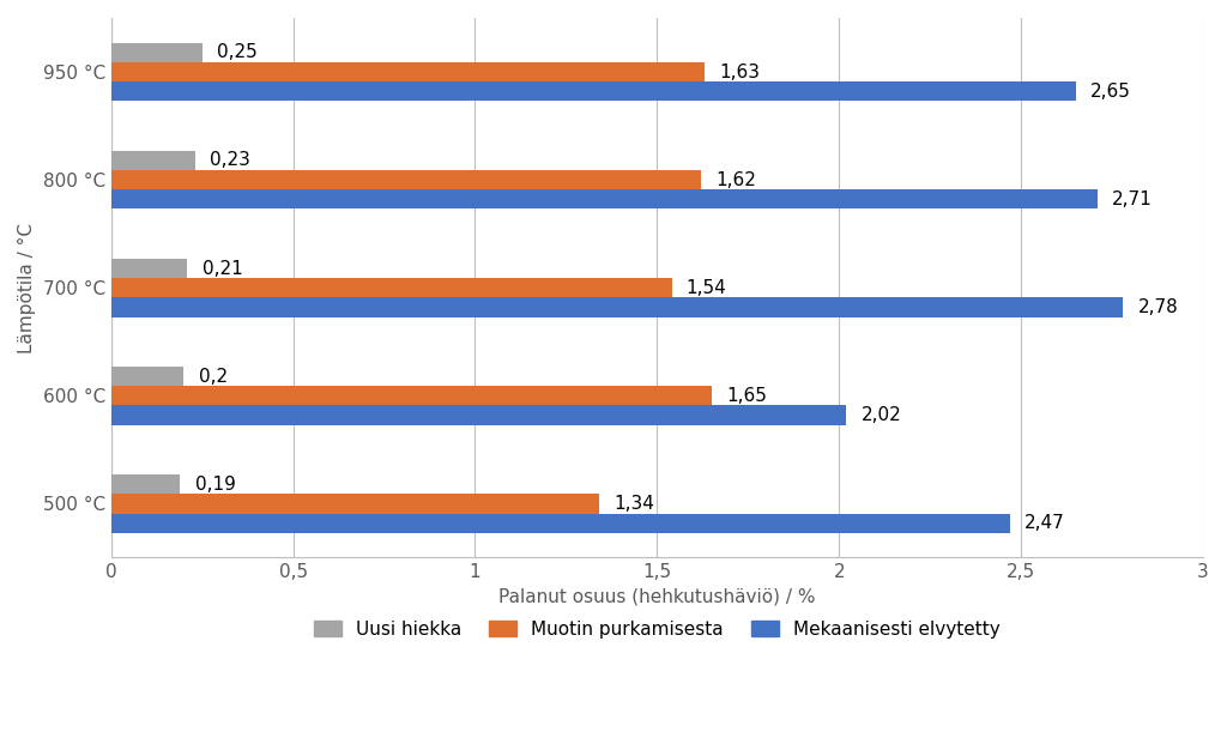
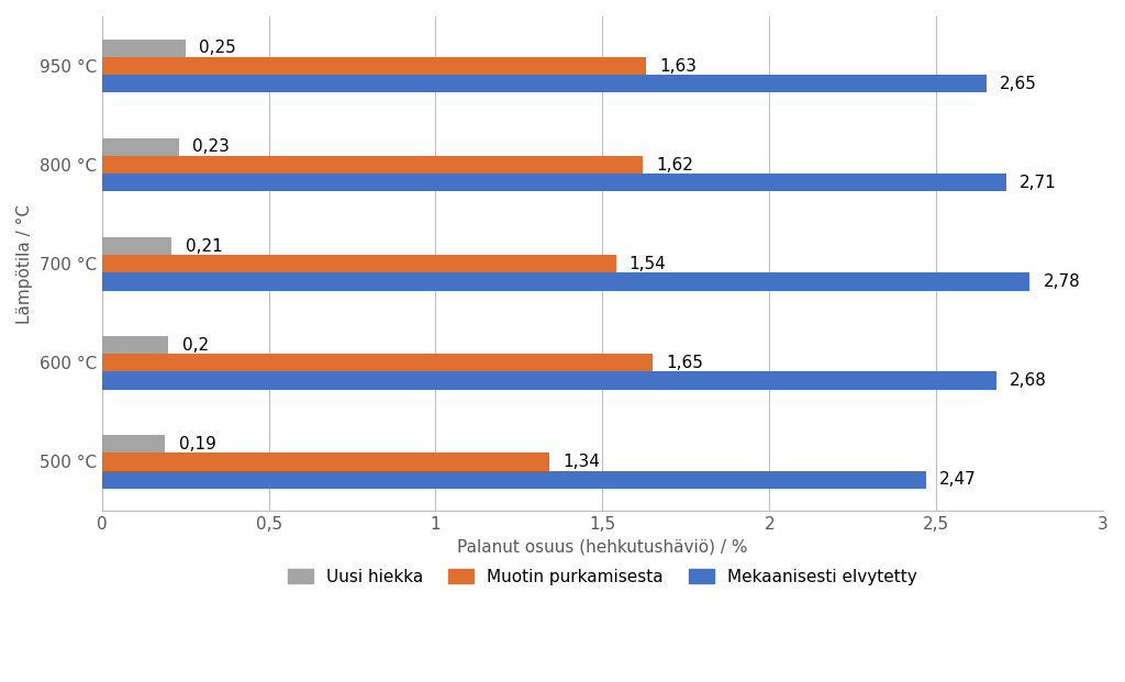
Mekaanisesti elvytetty/600 °C: 2,02 -> 2,68
